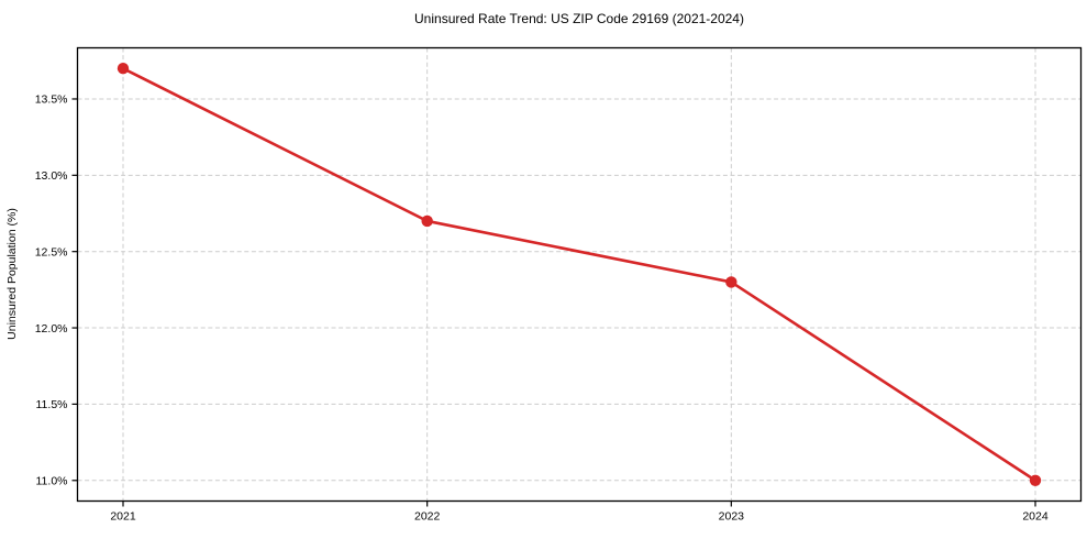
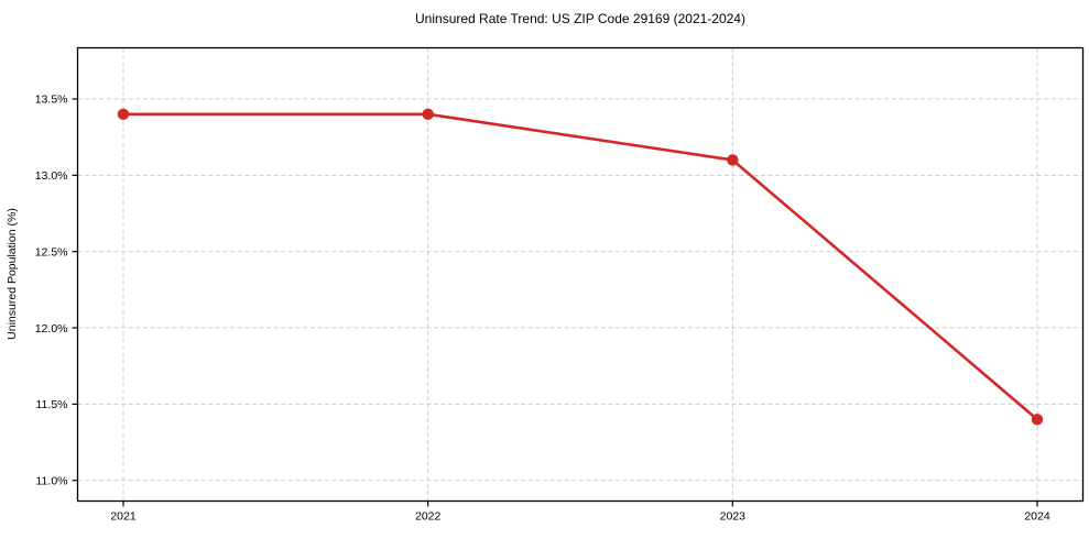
2021: 13.7% -> 13.4%
2022: 12.7% -> 13.4%
2023: 12.3% -> 13.1%
2024: 11.0% -> 11.4%
